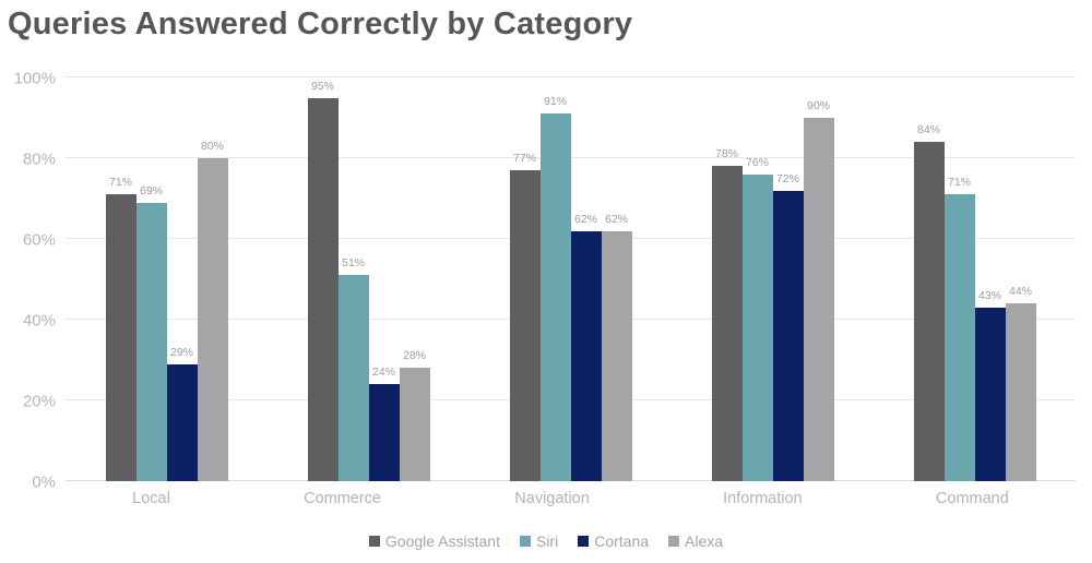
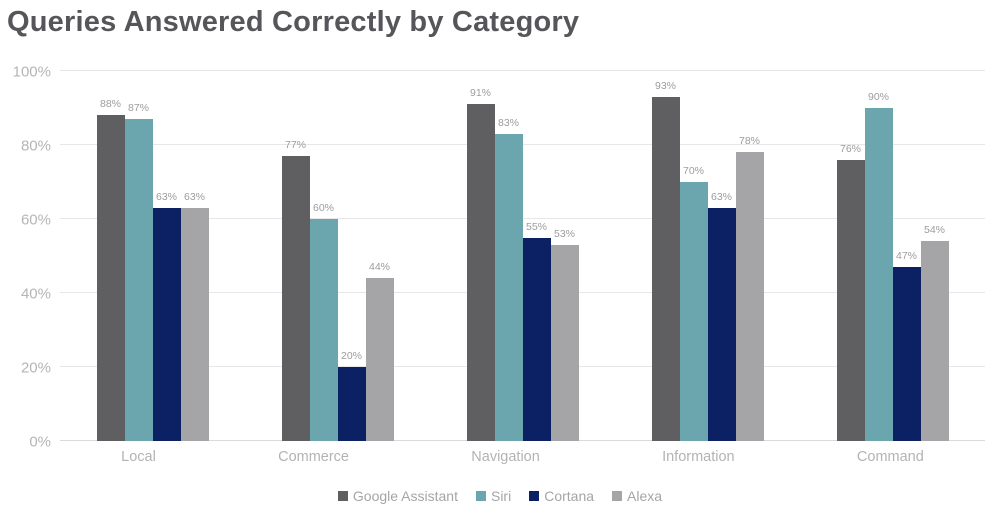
Google Assistant/Local: 71% -> 88%
Siri/Local: 69% -> 87%
Cortana/Local: 29% -> 63%
Alexa/Local: 80% -> 63%
Google Assistant/Commerce: 95% -> 77%
Siri/Commerce: 51% -> 60%
Cortana/Commerce: 24% -> 20%
Alexa/Commerce: 28% -> 44%
Google Assistant/Navigation: 77% -> 91%
Siri/Navigation: 91% -> 83%
Cortana/Navigation: 62% -> 55%
Alexa/Navigation: 62% -> 53%
Google Assistant/Information: 78% -> 93%
Siri/Information: 76% -> 70%
Cortana/Information: 72% -> 63%
Alexa/Information: 90% -> 78%
Google Assistant/Command: 84% -> 76%
Siri/Command: 71% -> 90%
Cortana/Command: 43% -> 47%
Alexa/Command: 44% -> 54%
